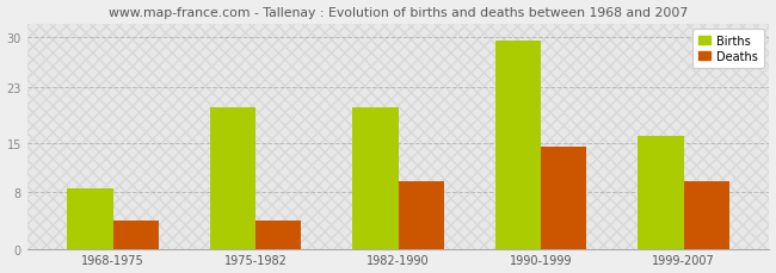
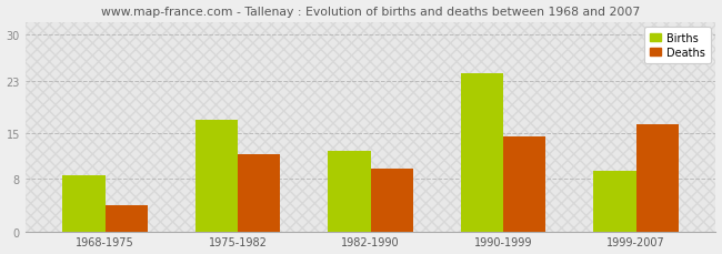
Births/1975-1982: 20.0 -> 17.0
Deaths/1975-1982: 4.0 -> 11.8
Births/1982-1990: 20.0 -> 12.2
Births/1990-1999: 29.5 -> 24.2
Births/1999-2007: 16.0 -> 9.2
Deaths/1999-2007: 9.5 -> 16.4
